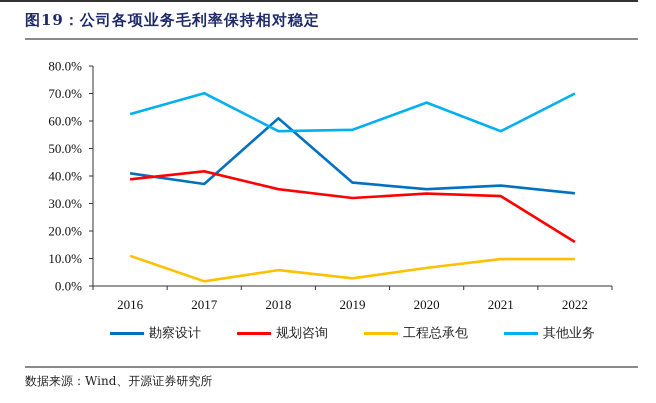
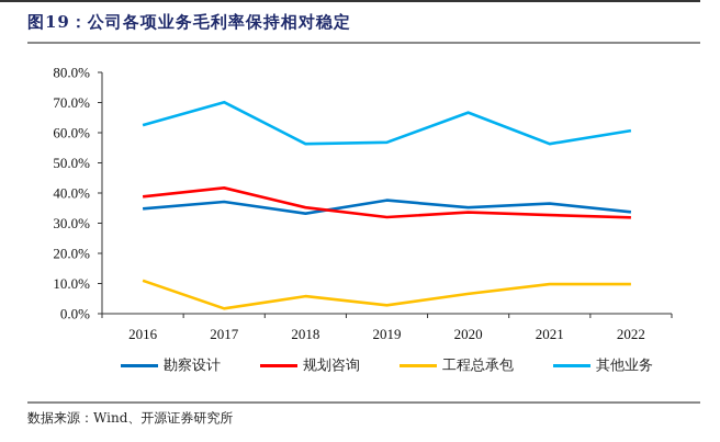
勘察设计/2016: 41% -> 35%
勘察设计/2018: 61% -> 33%
规划咨询/2022: 16% -> 32%
其他业务/2022: 70% -> 61%
